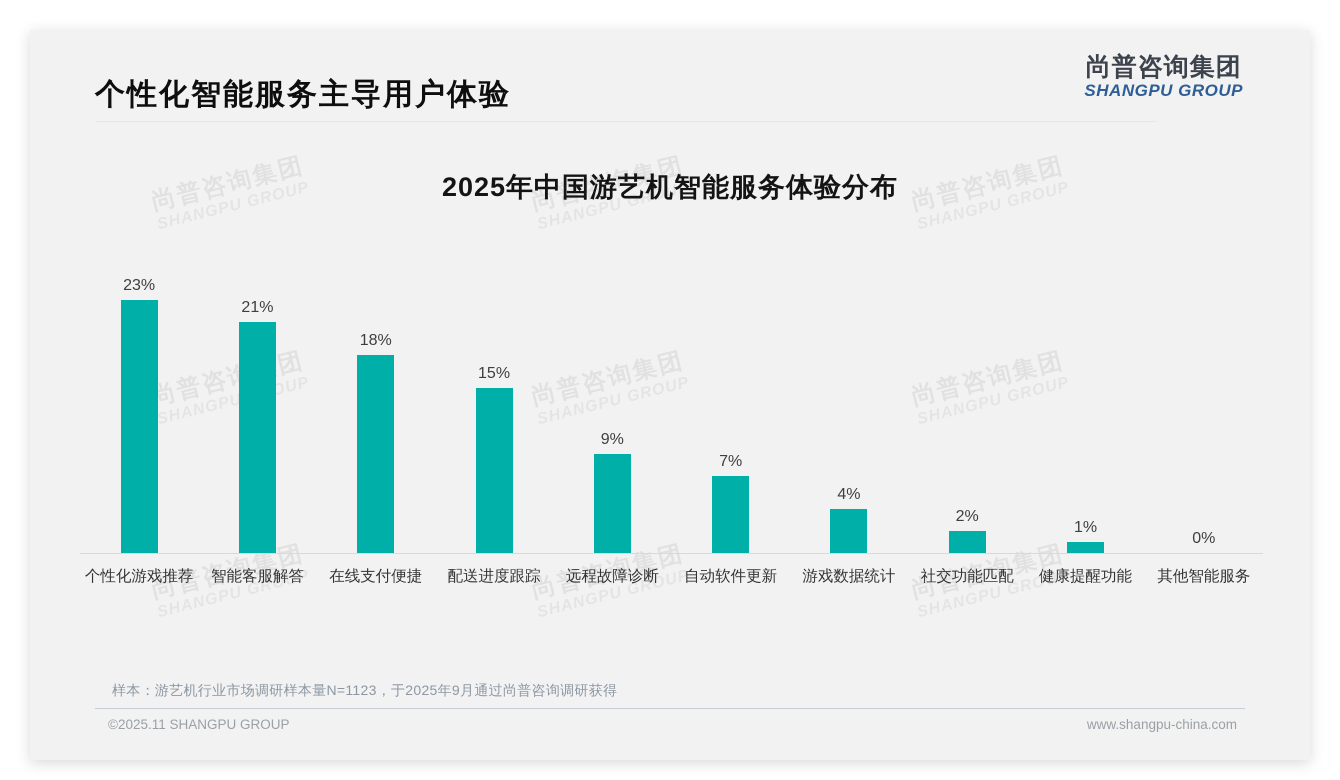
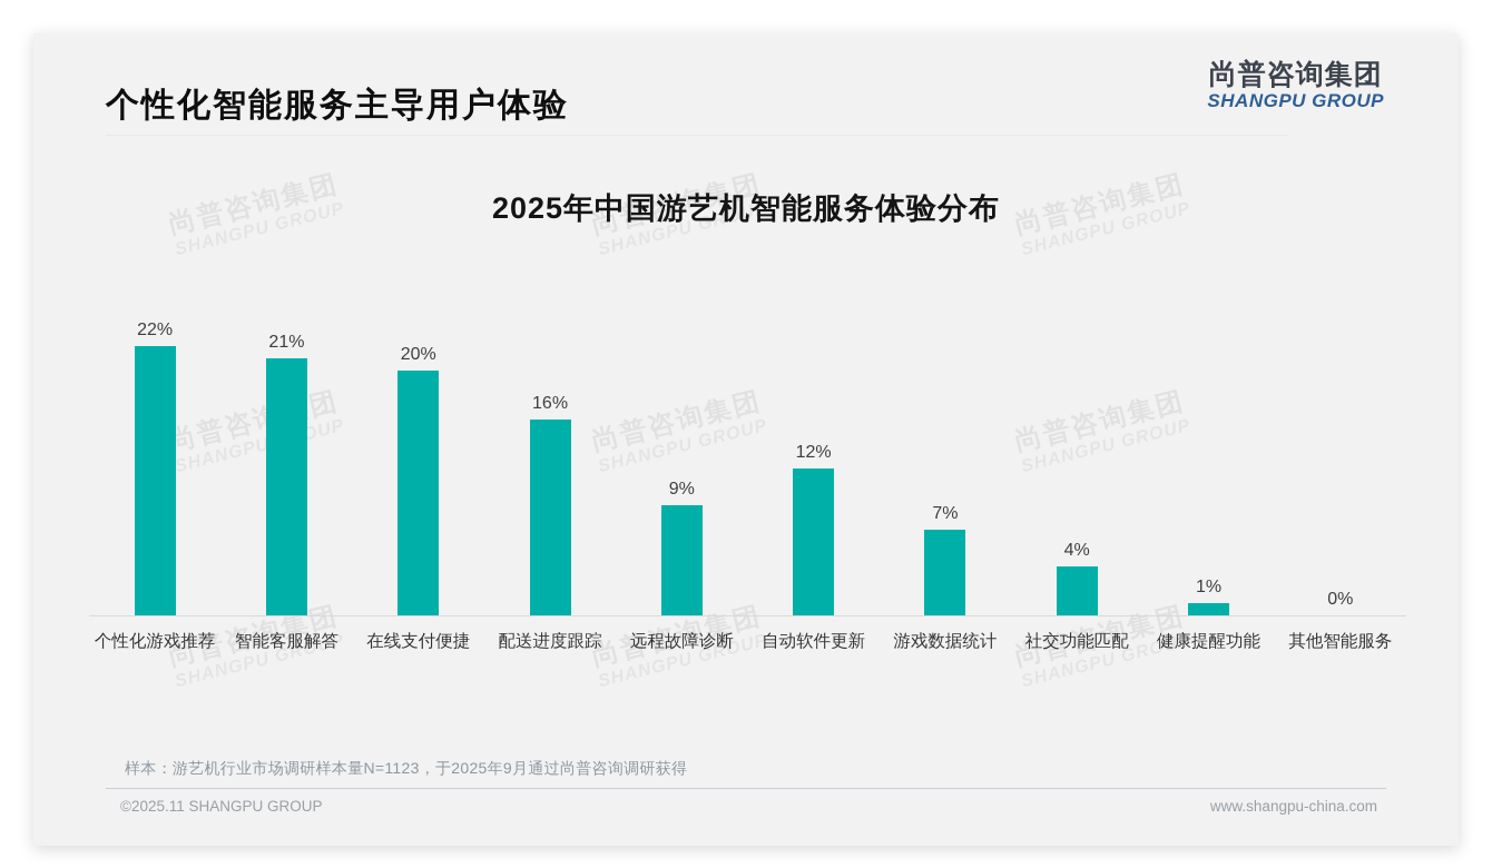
个性化游戏推荐: 23% -> 22%
在线支付便捷: 18% -> 20%
配送进度跟踪: 15% -> 16%
自动软件更新: 7% -> 12%
游戏数据统计: 4% -> 7%
社交功能匹配: 2% -> 4%
